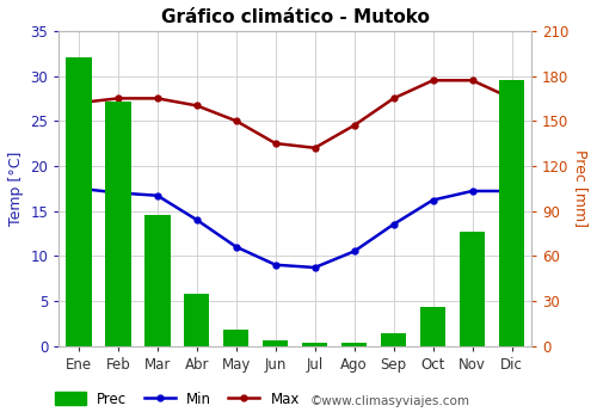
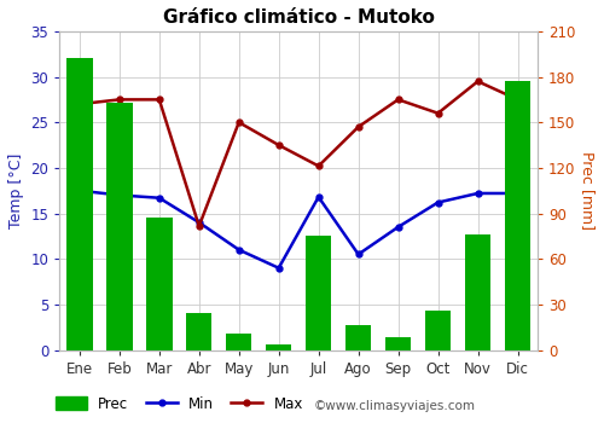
Prec/Abr: 35 -> 24
Max/Abr: 26.7 -> 13.6
Prec/Jul: 2 -> 75
Min/Jul: 8.7 -> 16.8
Max/Jul: 22.0 -> 20.2
Prec/Ago: 2 -> 16
Max/Oct: 29.5 -> 26.0
